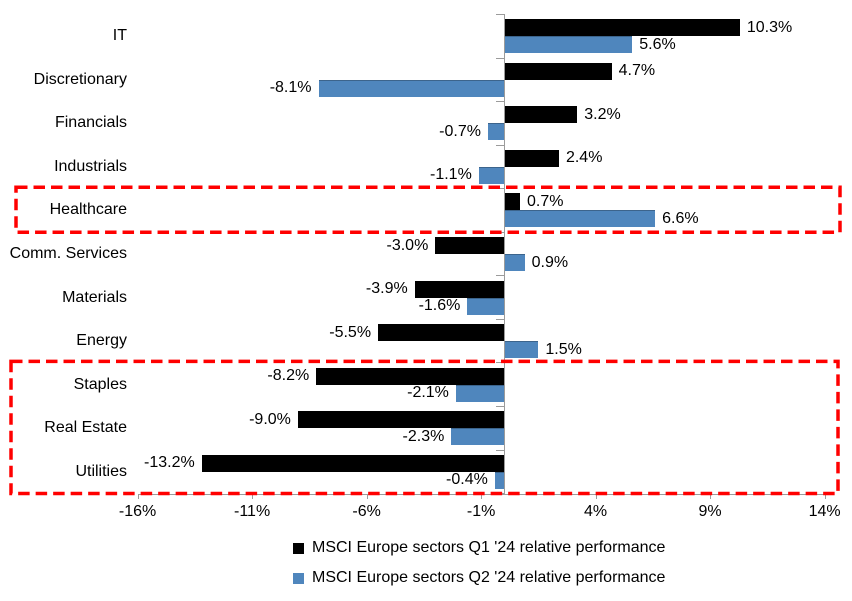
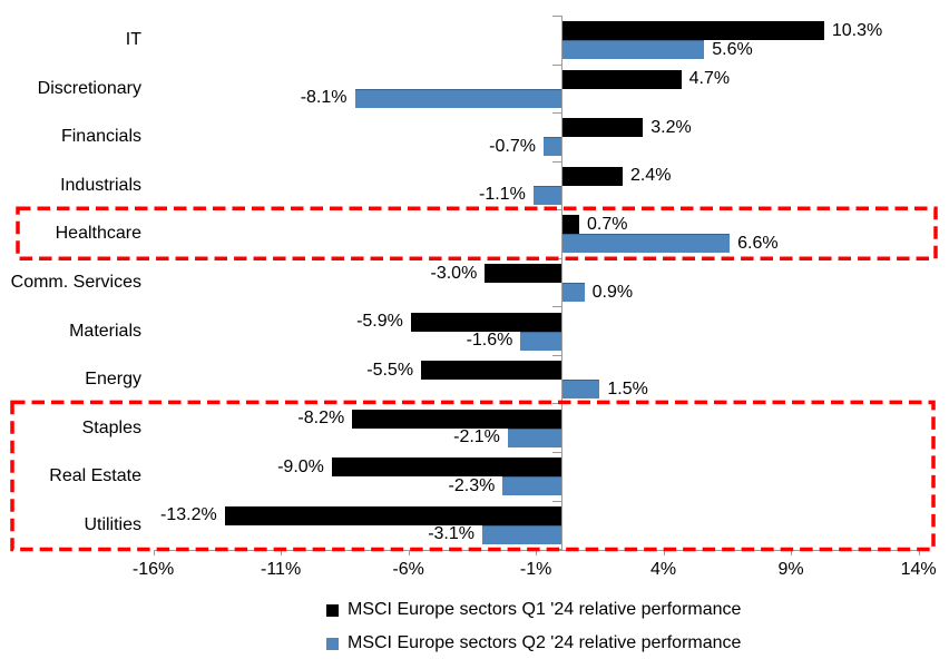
MSCI Europe sectors Q1 '24 relative performance/Materials: -3.9% -> -5.9%
MSCI Europe sectors Q2 '24 relative performance/Utilities: -0.4% -> -3.1%
